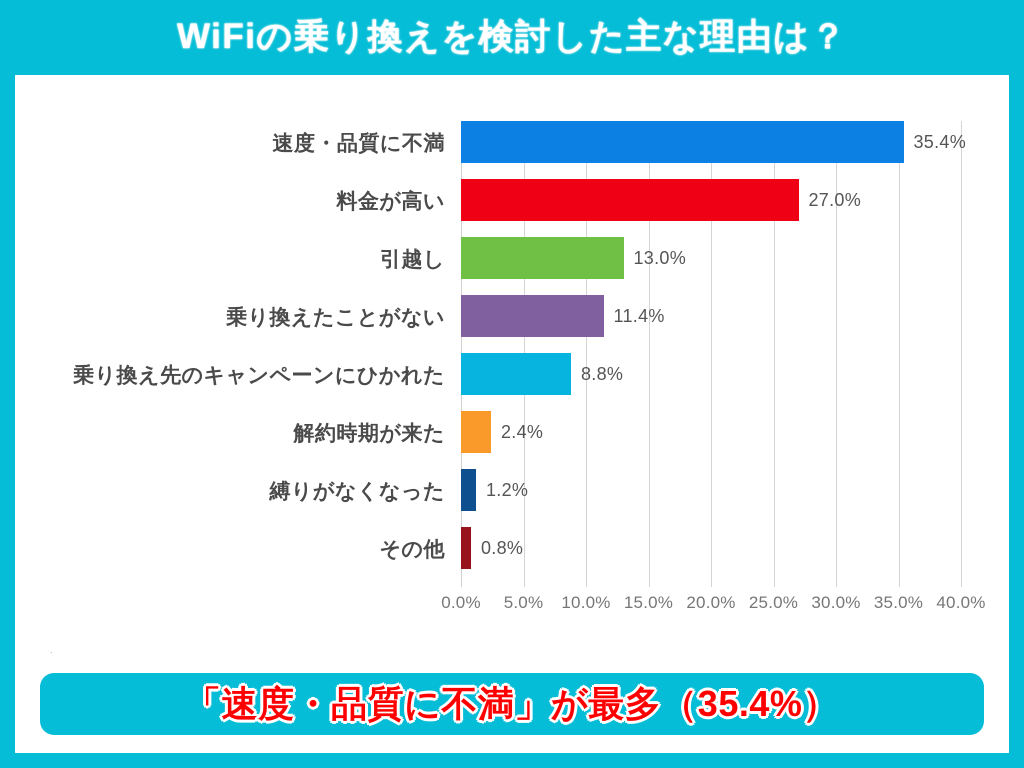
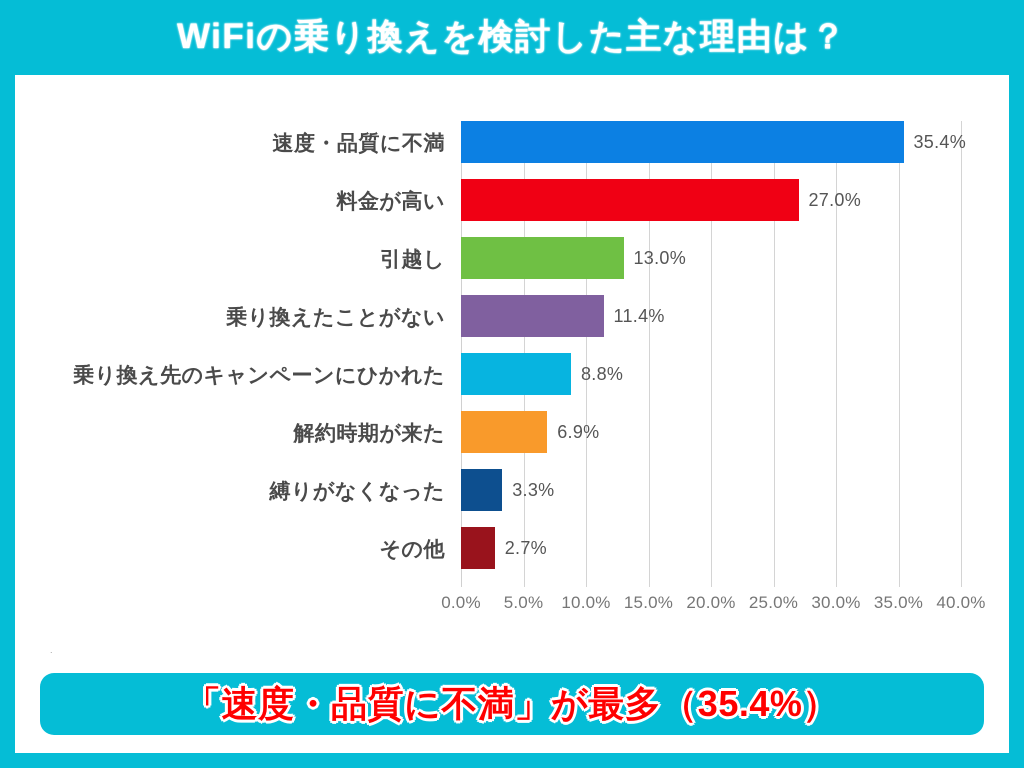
解約時期が来た: 2.4% -> 6.9%
縛りがなくなった: 1.2% -> 3.3%
その他: 0.8% -> 2.7%
